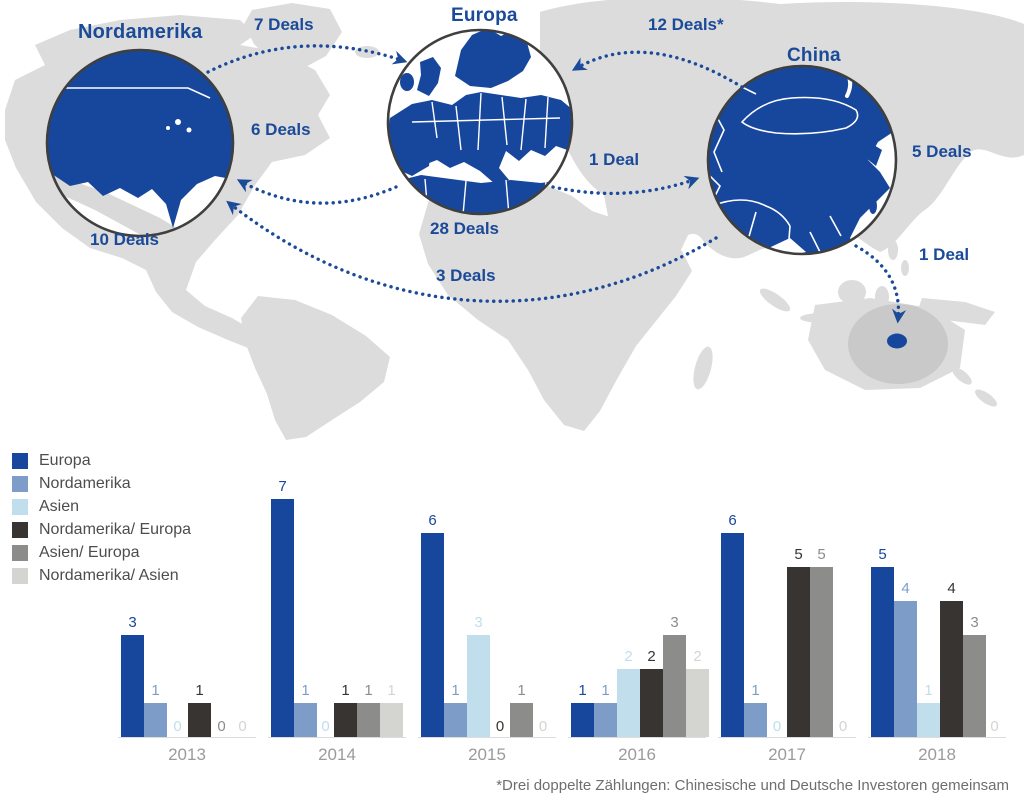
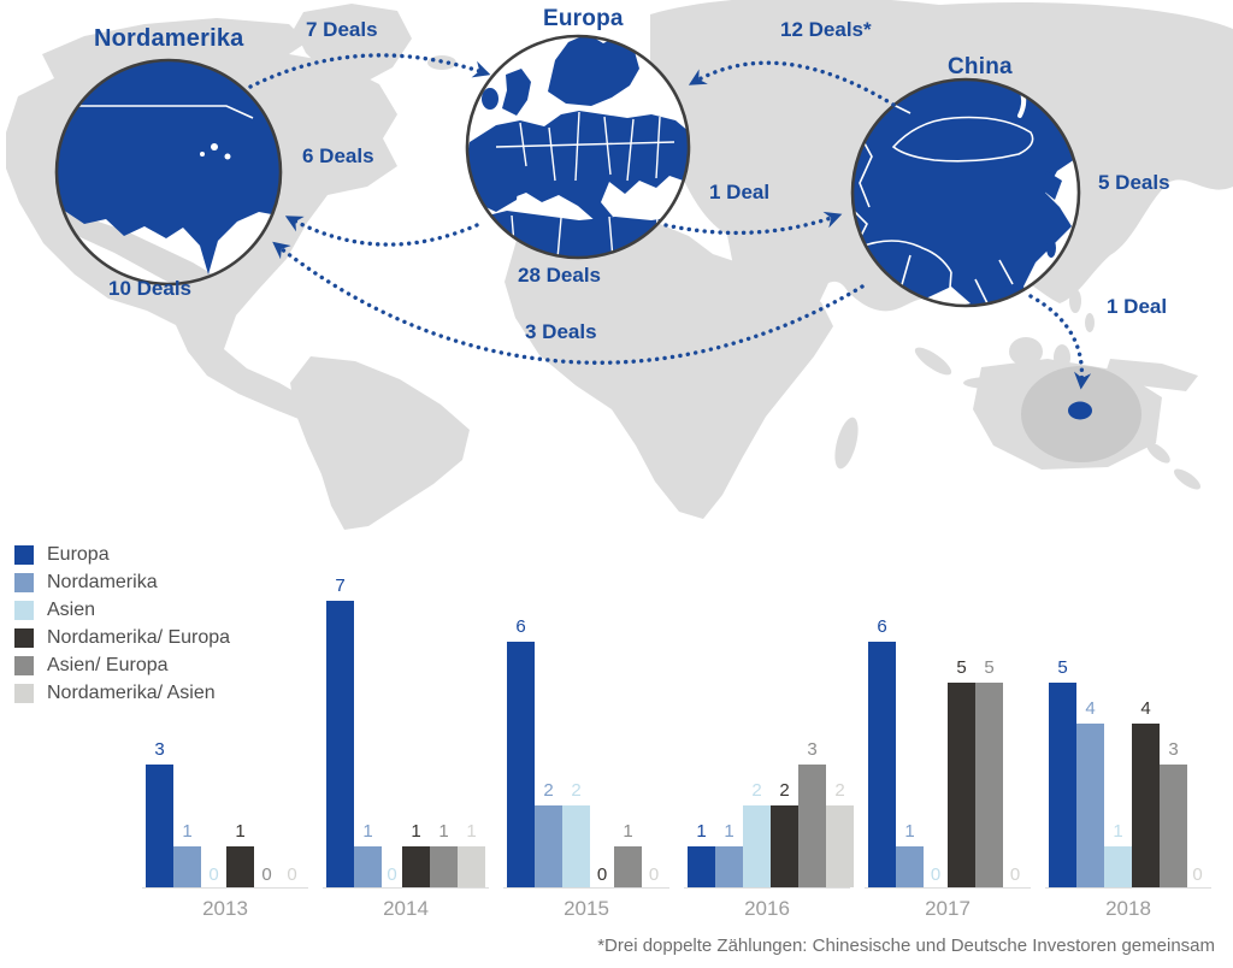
Nordamerika/2015: 1 -> 2
Asien/2015: 3 -> 2
